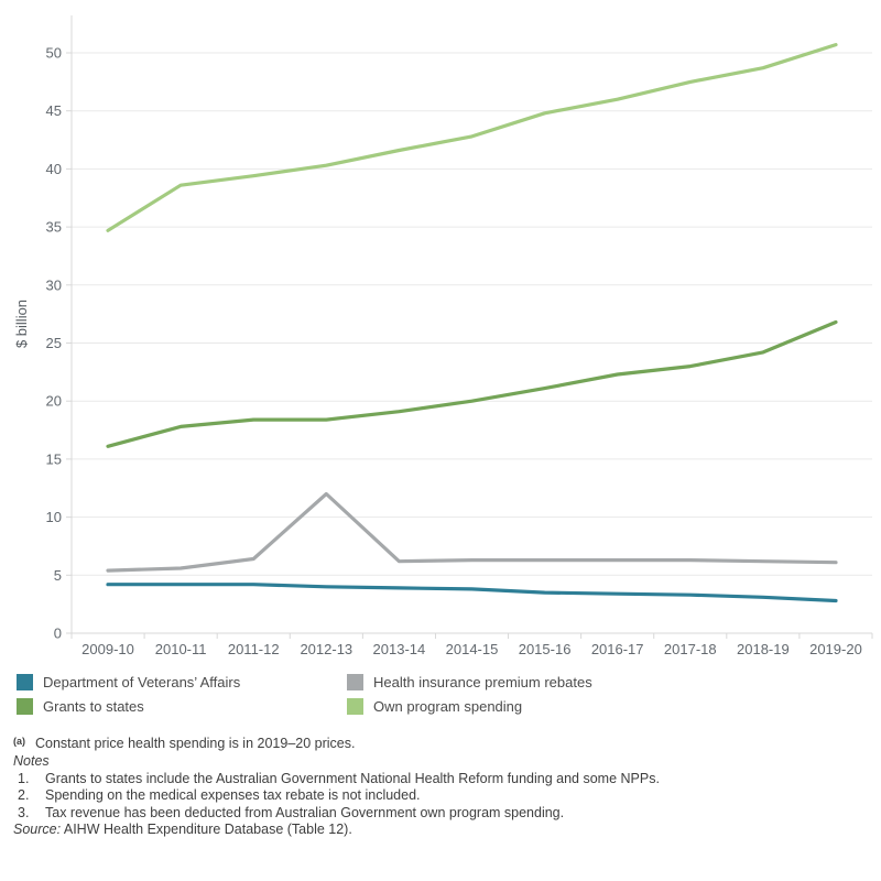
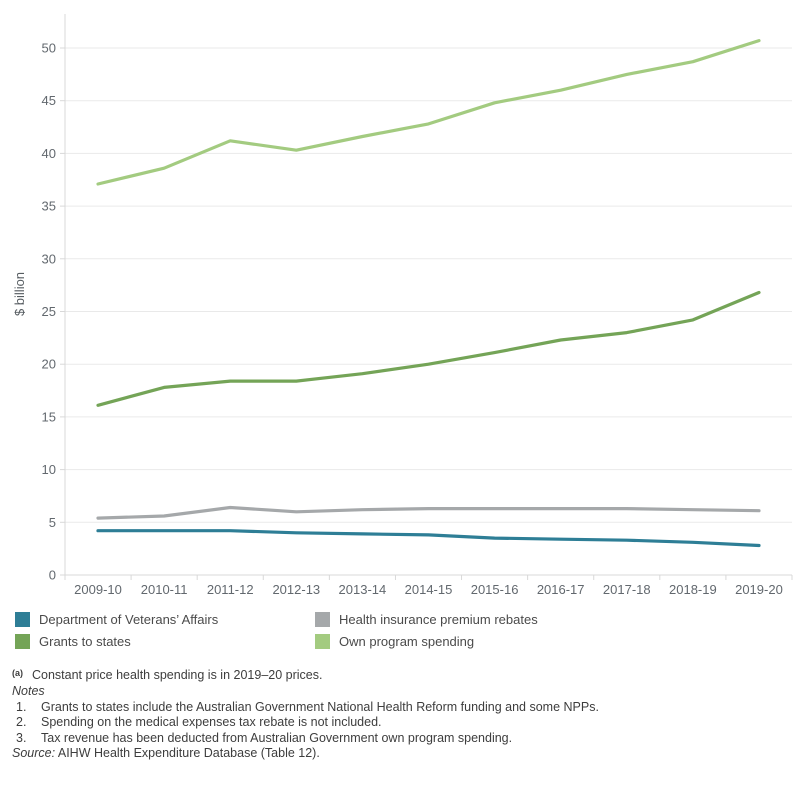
Own program spending/2009-10: 34.7 -> 37.1
Own program spending/2011-12: 39.4 -> 41.2
Health insurance premium rebates/2012-13: 12.0 -> 6.0
